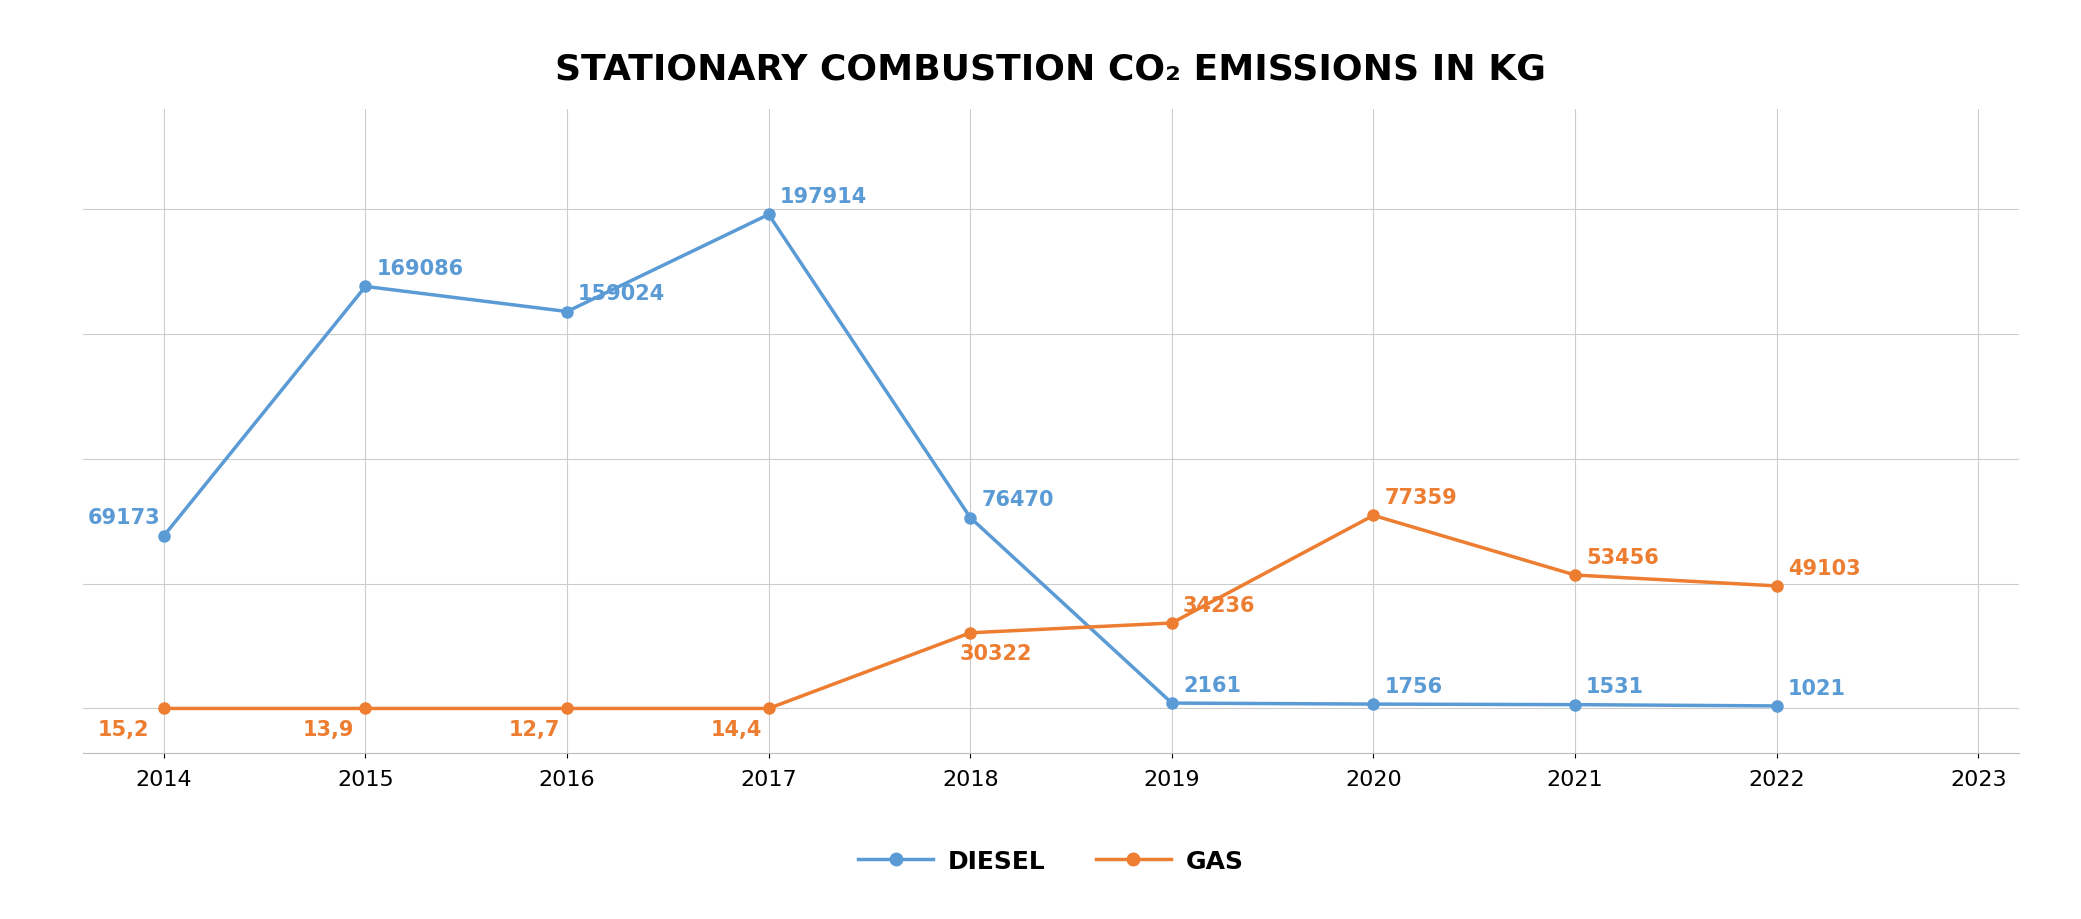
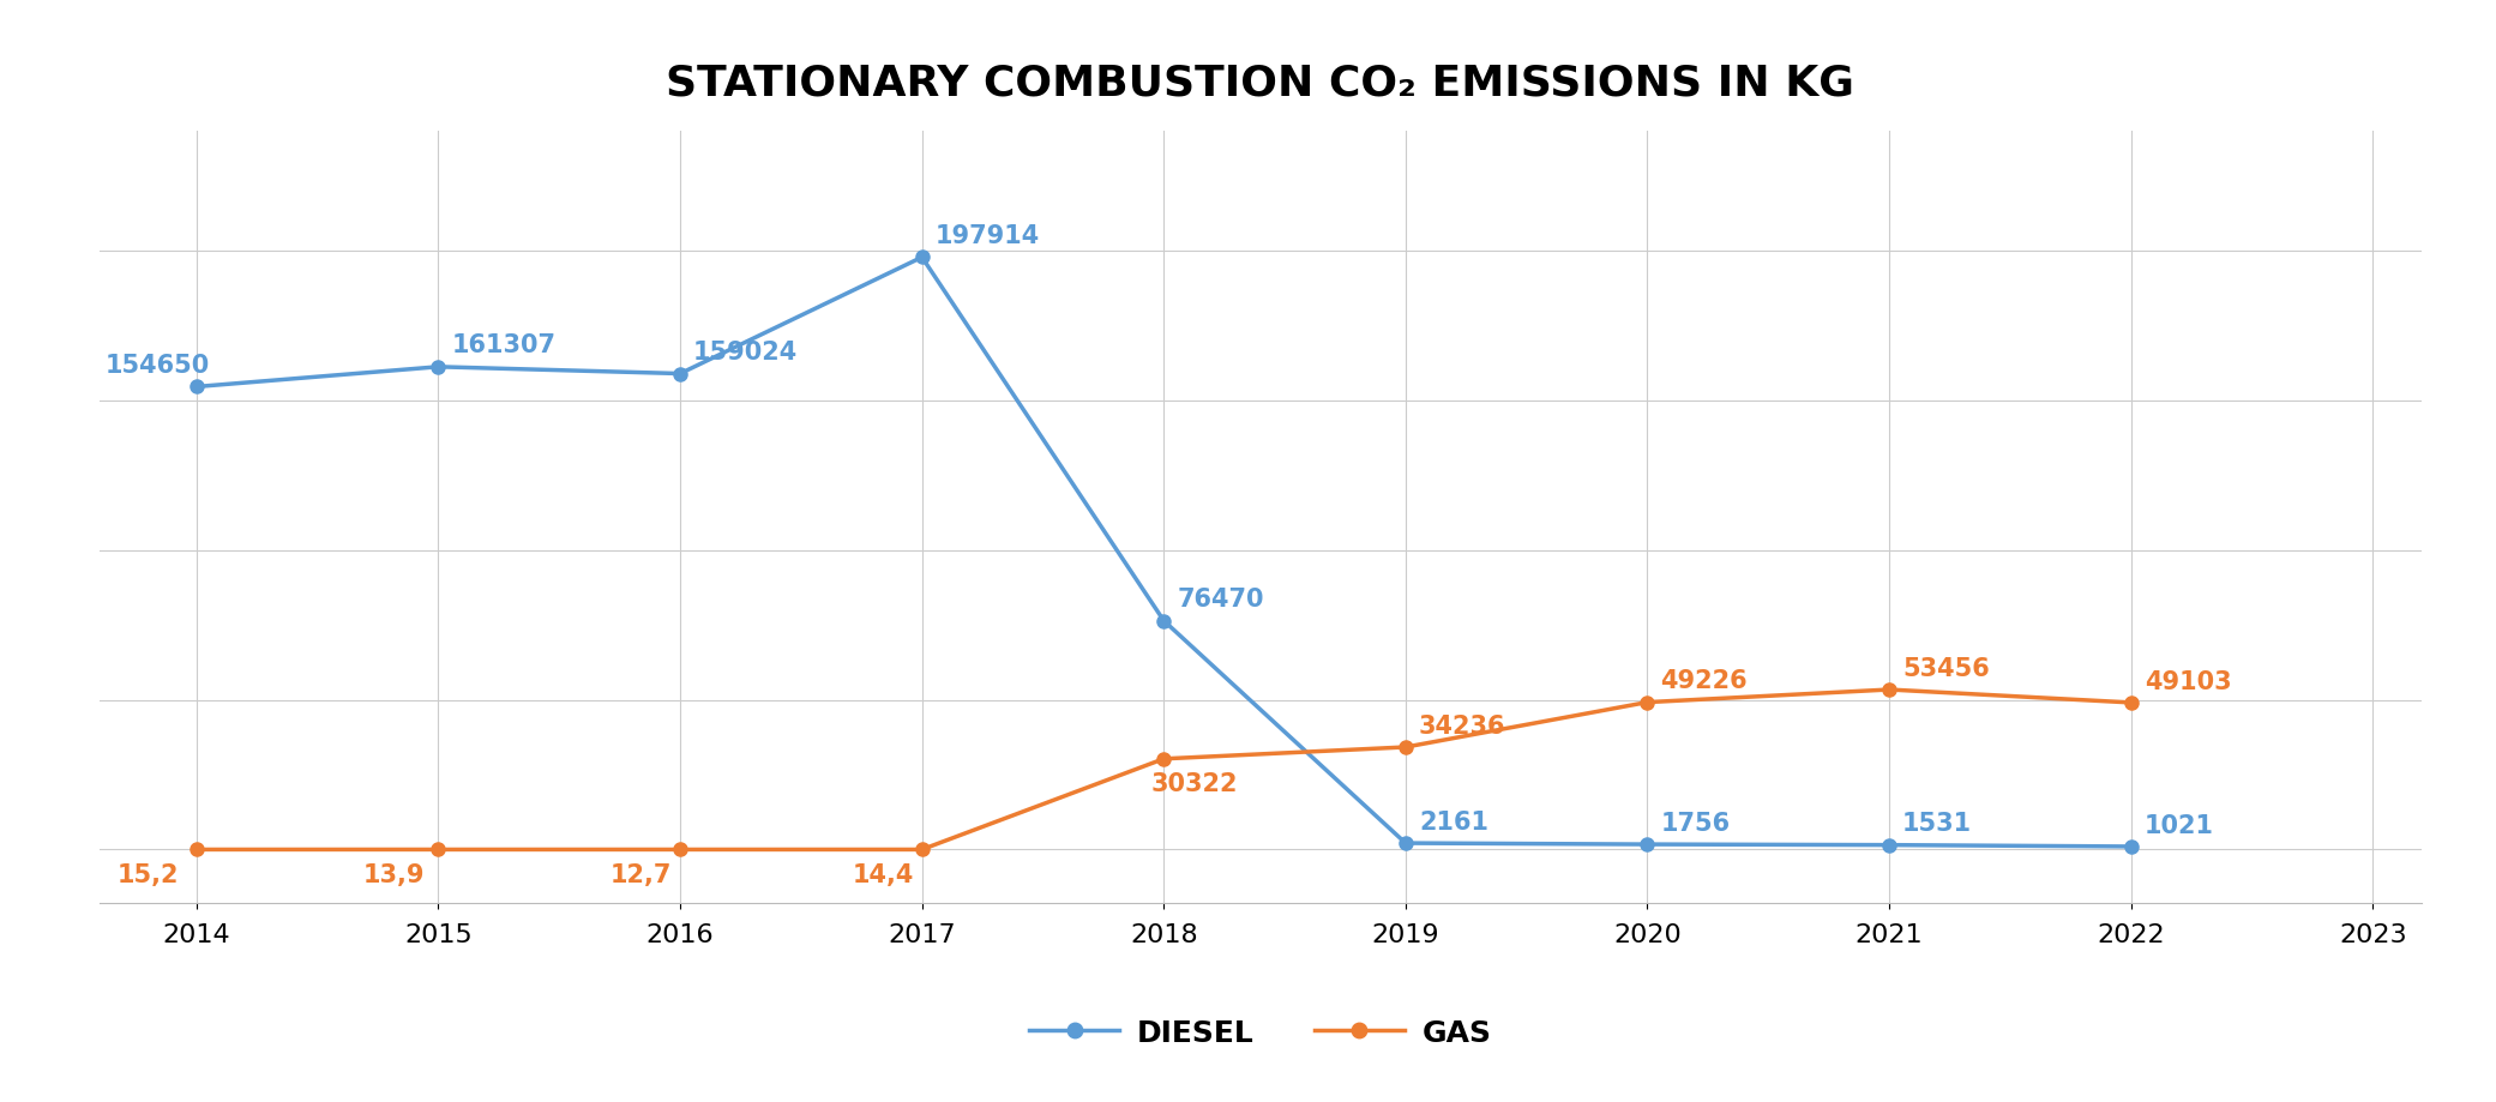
DIESEL/2014: 69173 -> 154650
DIESEL/2015: 169086 -> 161307
GAS/2020: 77359 -> 49226
